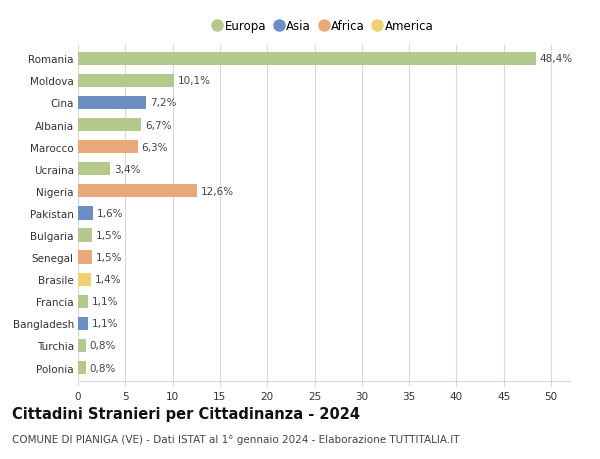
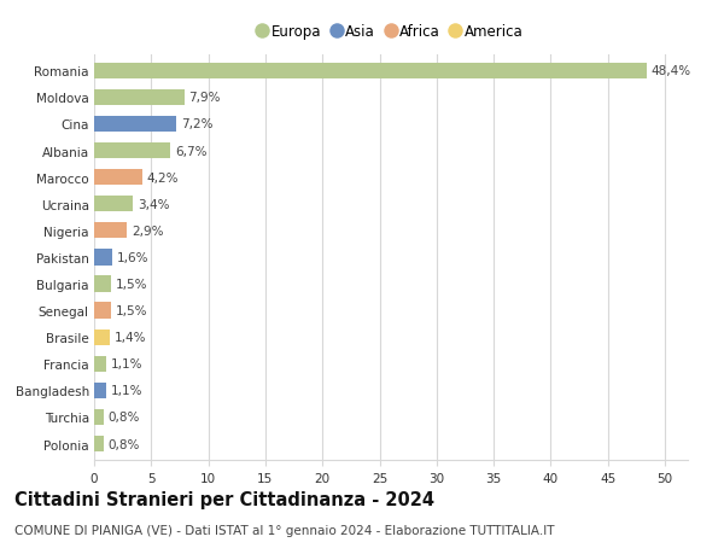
Moldova: 10,1% -> 7,9%
Marocco: 6,3% -> 4,2%
Nigeria: 12,6% -> 2,9%
